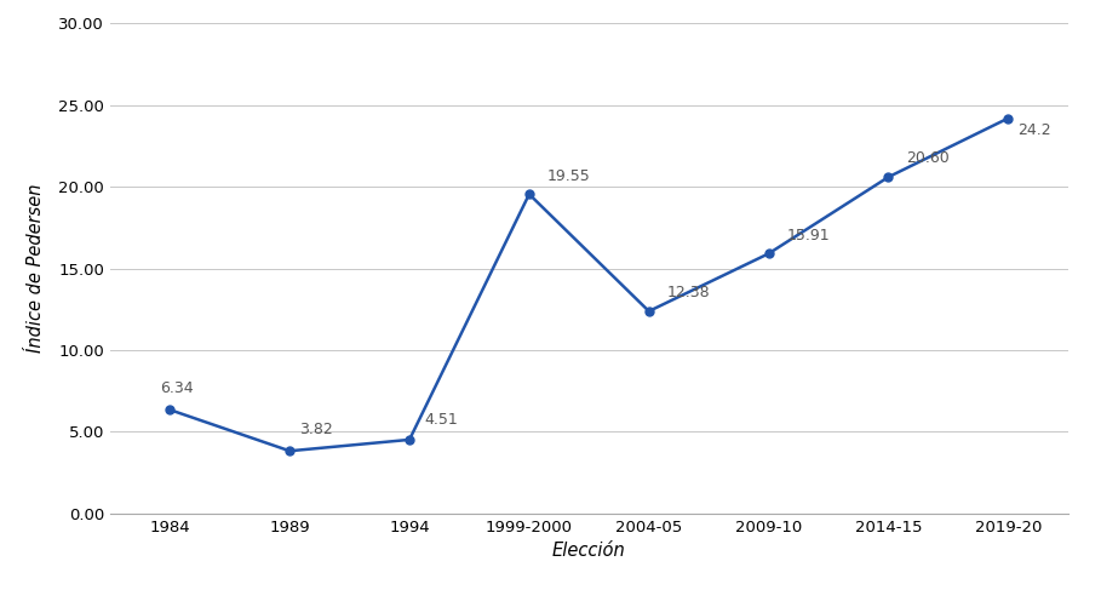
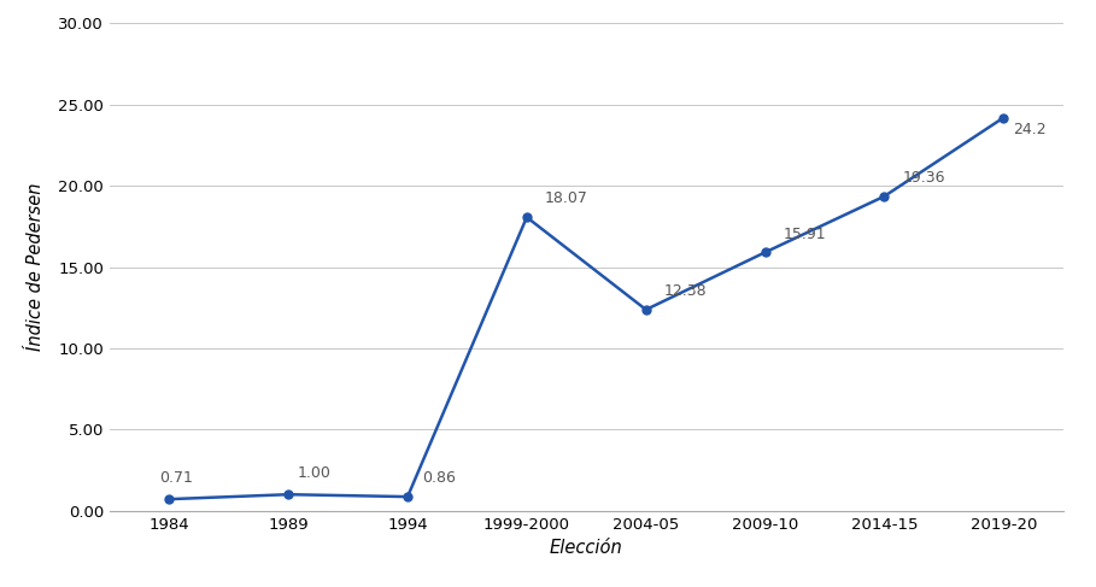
1984: 6.34 -> 0.71
1989: 3.82 -> 1.00
1994: 4.51 -> 0.86
1999-2000: 19.55 -> 18.07
2014-15: 20.60 -> 19.36
